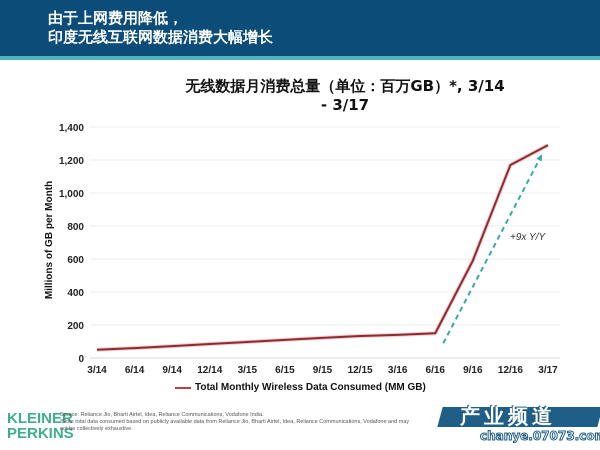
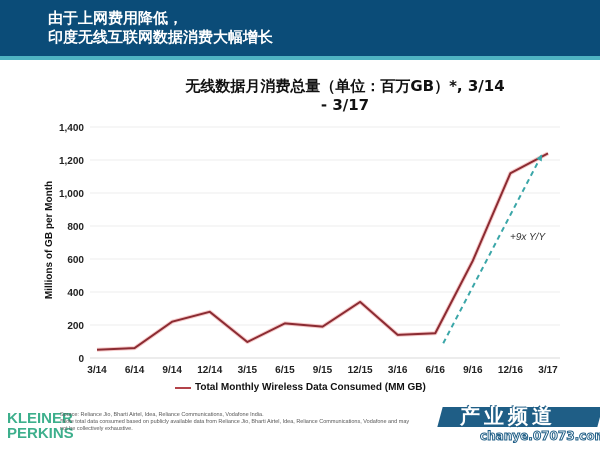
9/14: 70 -> 220
12/14: 80 -> 280
6/15: 110 -> 210
9/15: 120 -> 190
12/15: 130 -> 340
12/16: 1170 -> 1120
3/17: 1290 -> 1240
